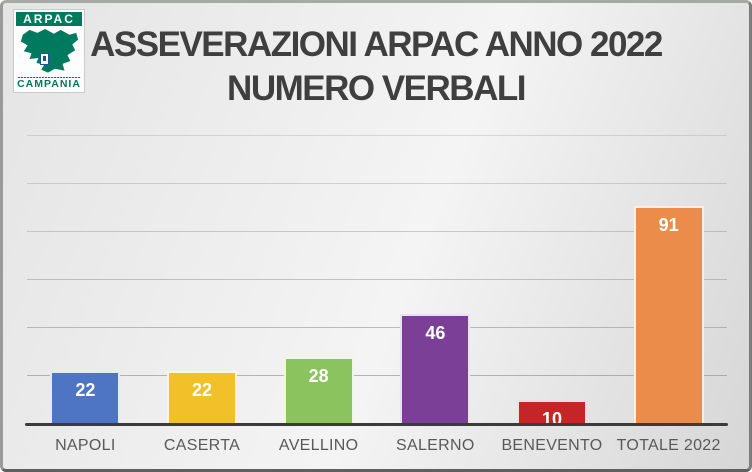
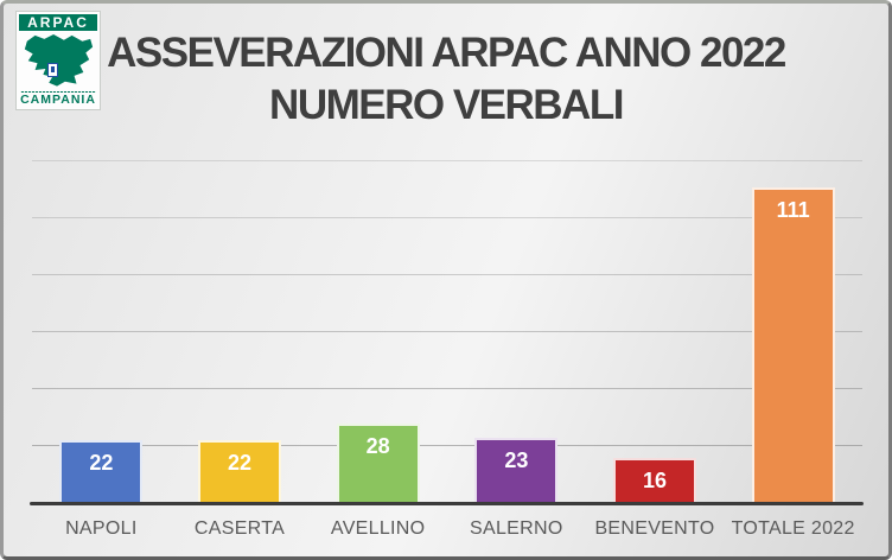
SALERNO: 46 -> 23
BENEVENTO: 10 -> 16
TOTALE 2022: 91 -> 111
